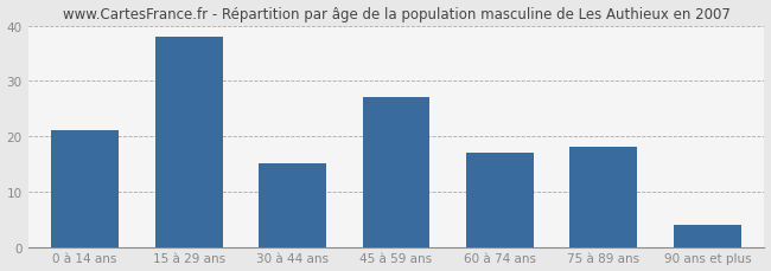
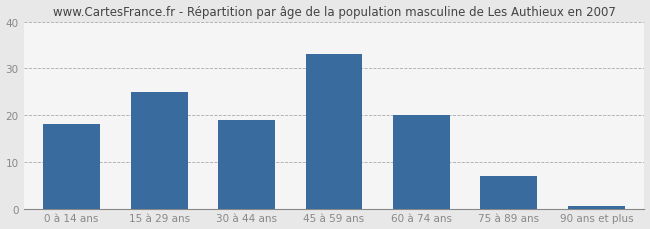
0 à 14 ans: 21.0 -> 18.0
15 à 29 ans: 38.0 -> 25.0
30 à 44 ans: 15.0 -> 19.0
45 à 59 ans: 27.0 -> 33.0
60 à 74 ans: 17.0 -> 20.0
75 à 89 ans: 18.0 -> 7.0
90 ans et plus: 4.0 -> 0.5
